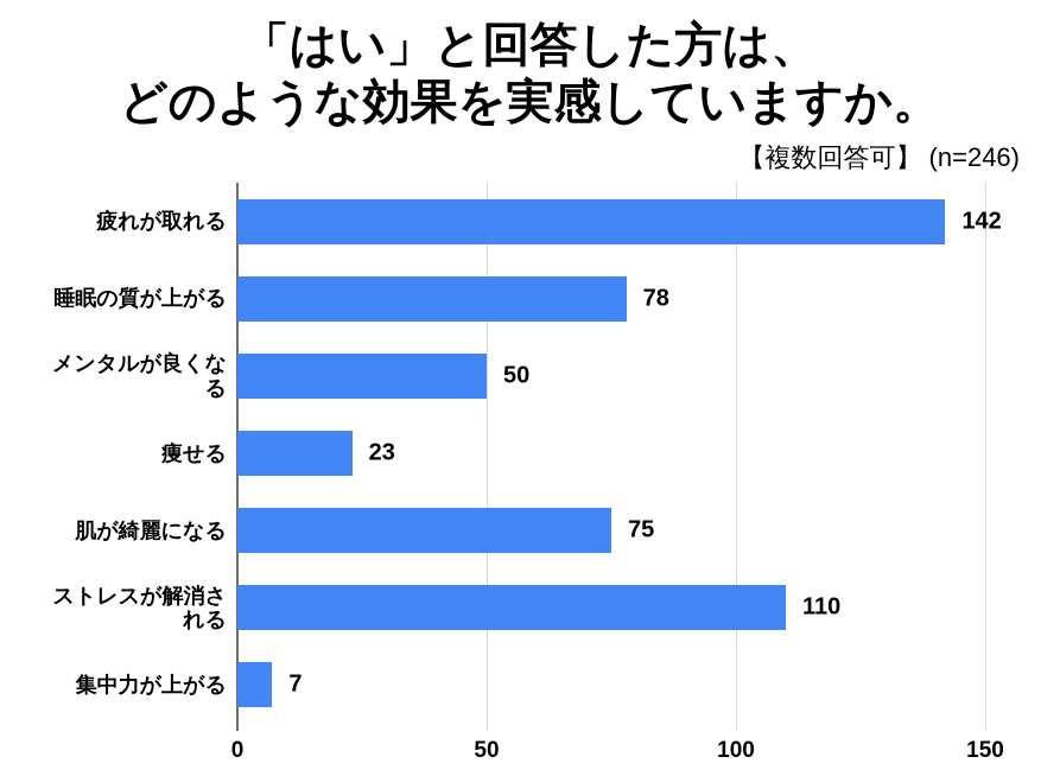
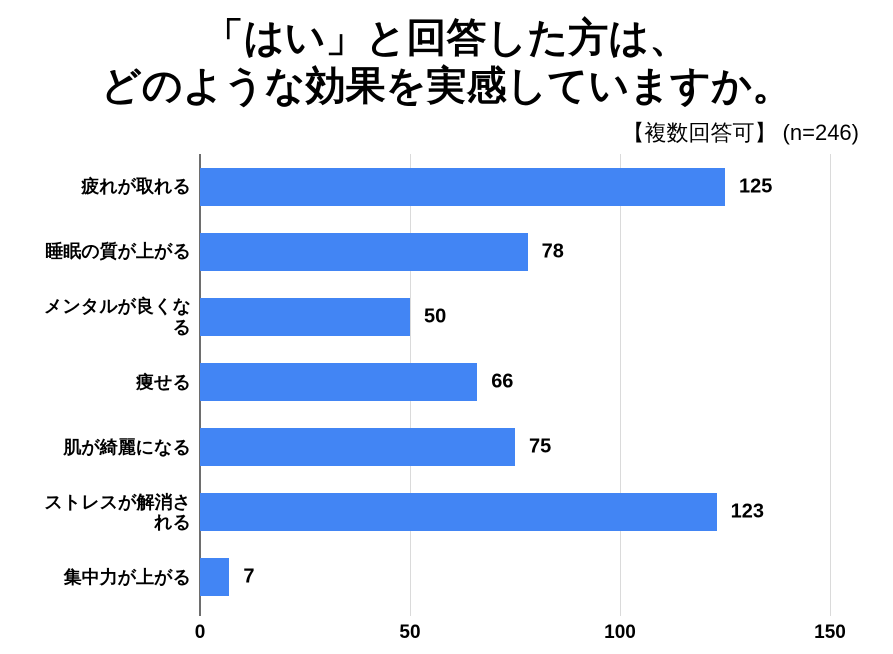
疲れが取れる: 142 -> 125
痩せる: 23 -> 66
ストレスが解消される: 110 -> 123
